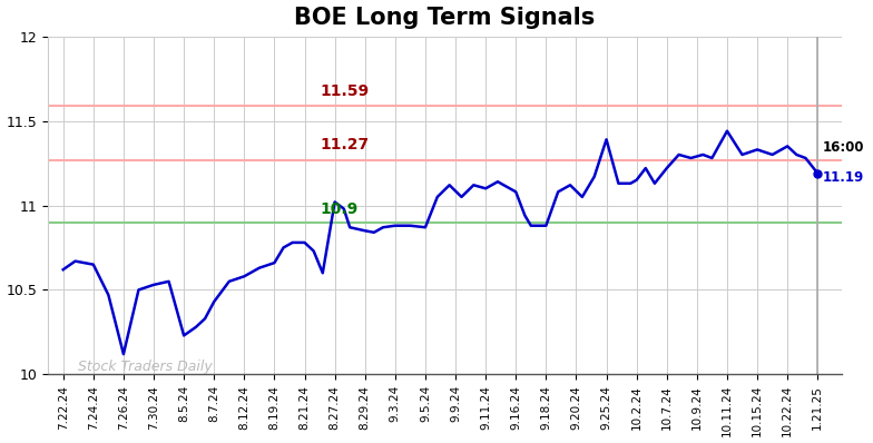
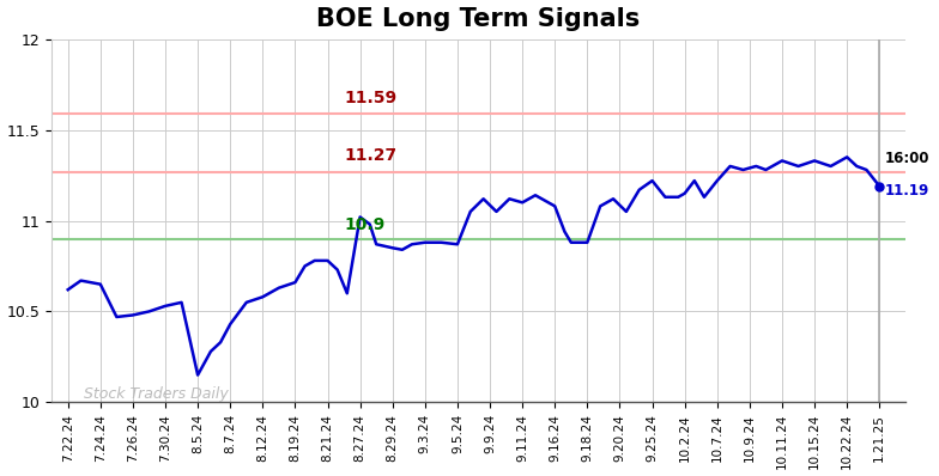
7.26.24: 10.12 -> 10.48
8.5.24: 10.23 -> 10.15
9.25.24: 11.39 -> 11.22
10.11.24: 11.44 -> 11.33
